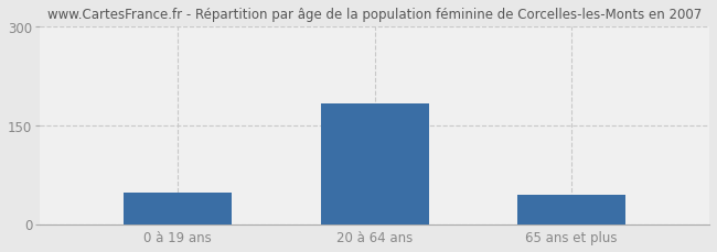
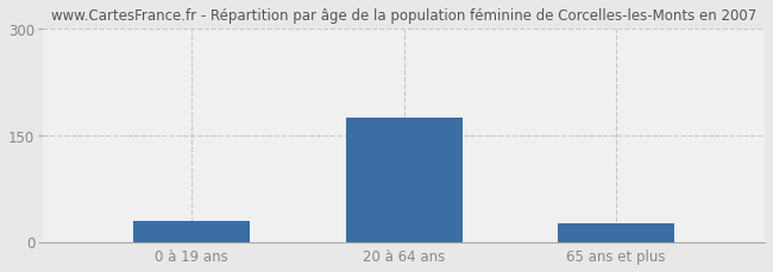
0 à 19 ans: 48 -> 30
20 à 64 ans: 184 -> 175
65 ans et plus: 44 -> 26
